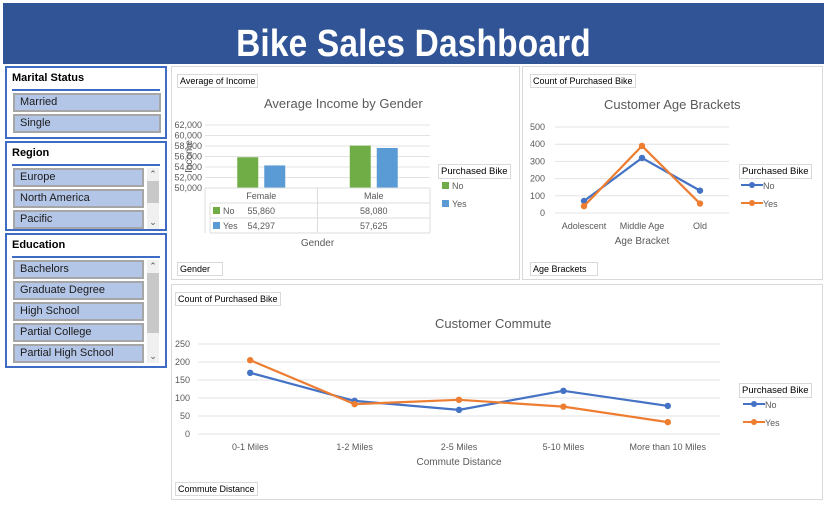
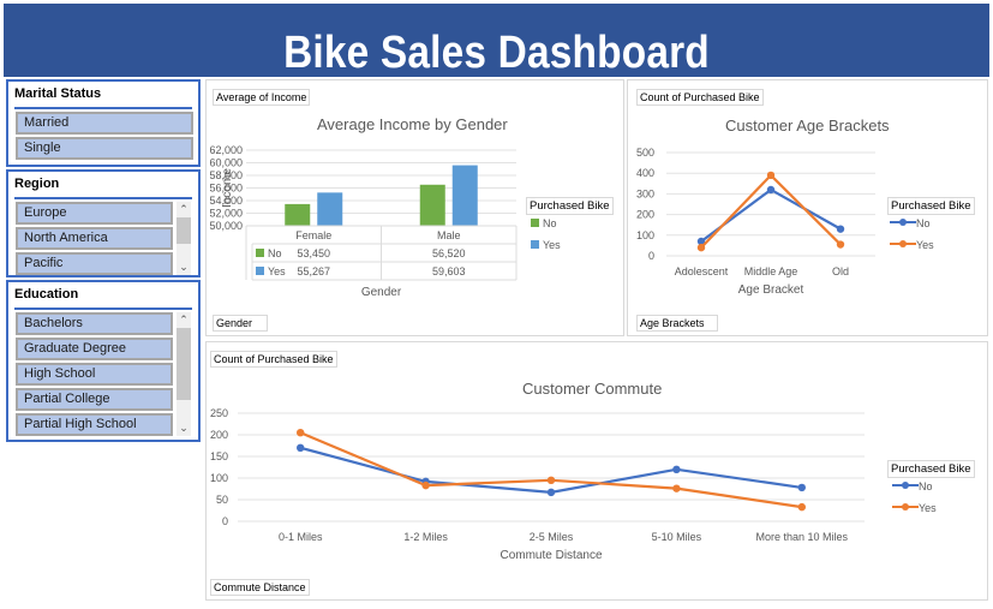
Average Income by Gender/No/Female: 55,860 -> 53,450
Average Income by Gender/Yes/Female: 54,297 -> 55,267
Average Income by Gender/No/Male: 58,080 -> 56,520
Average Income by Gender/Yes/Male: 57,625 -> 59,603
